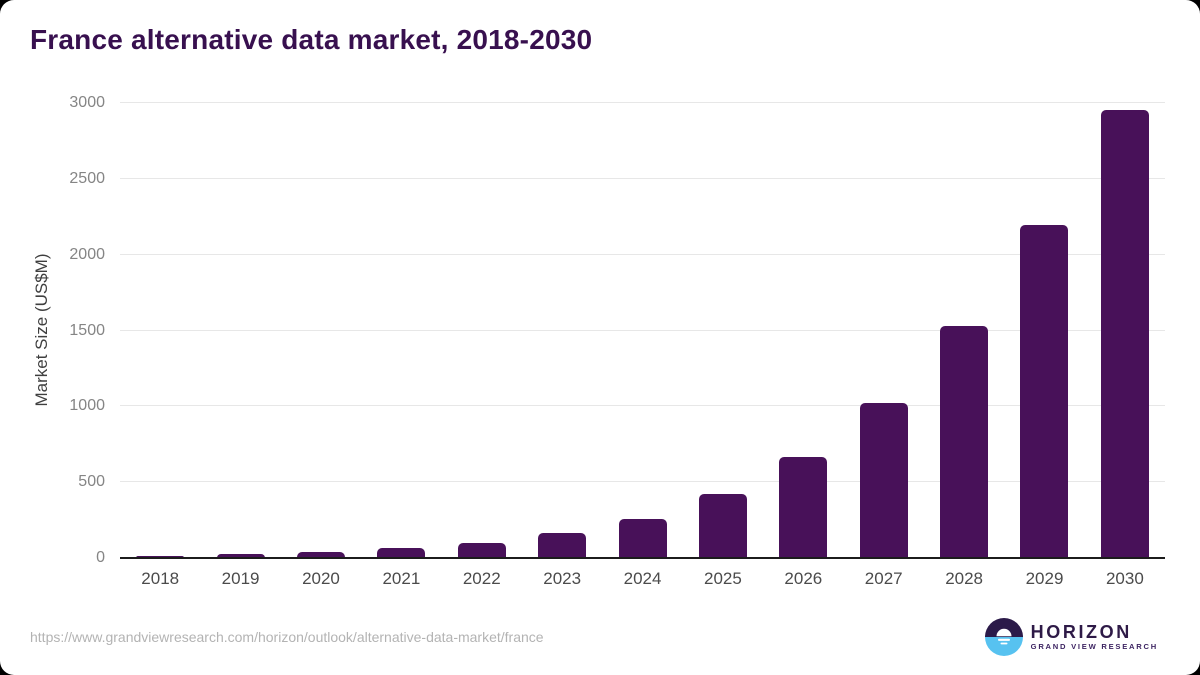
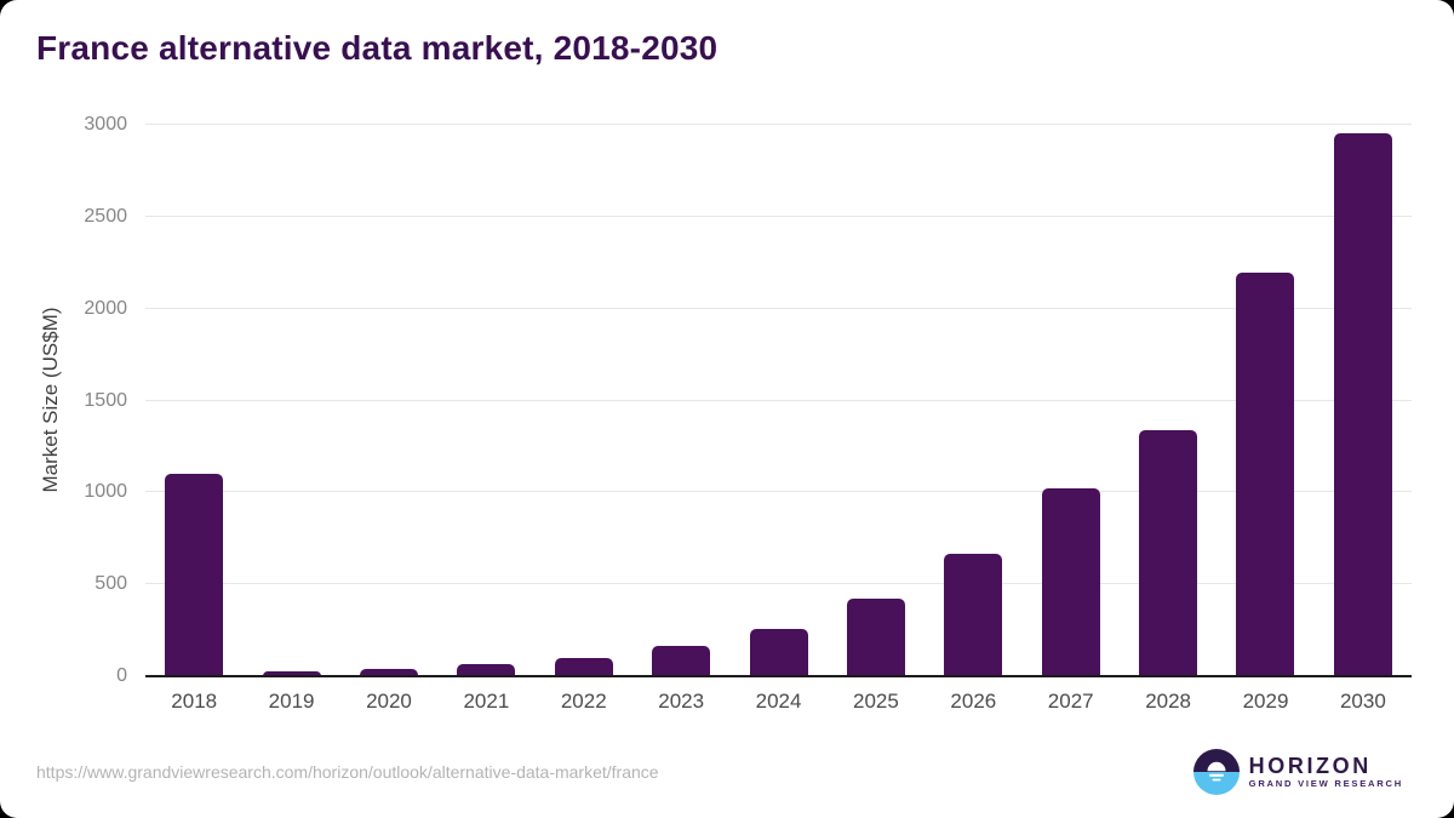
2018: 20 -> 1100
2028: 1530 -> 1340
